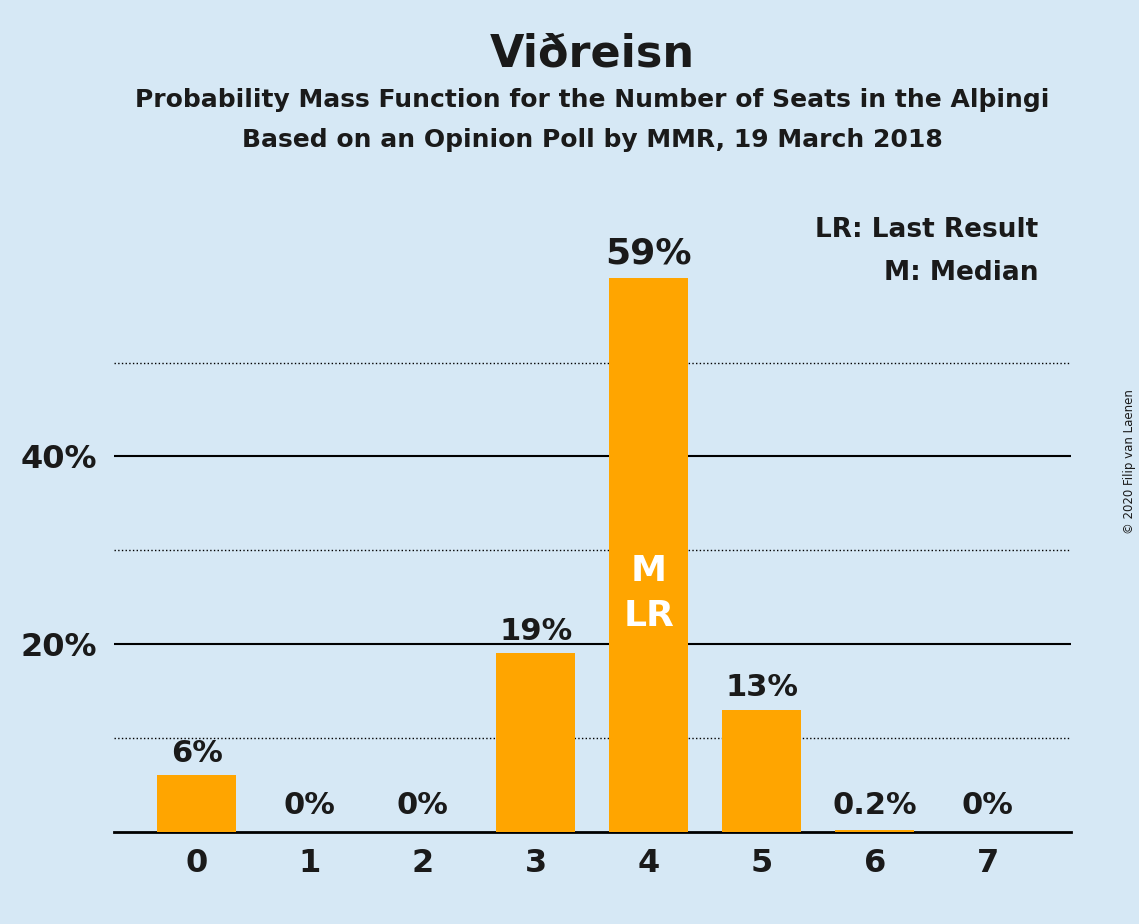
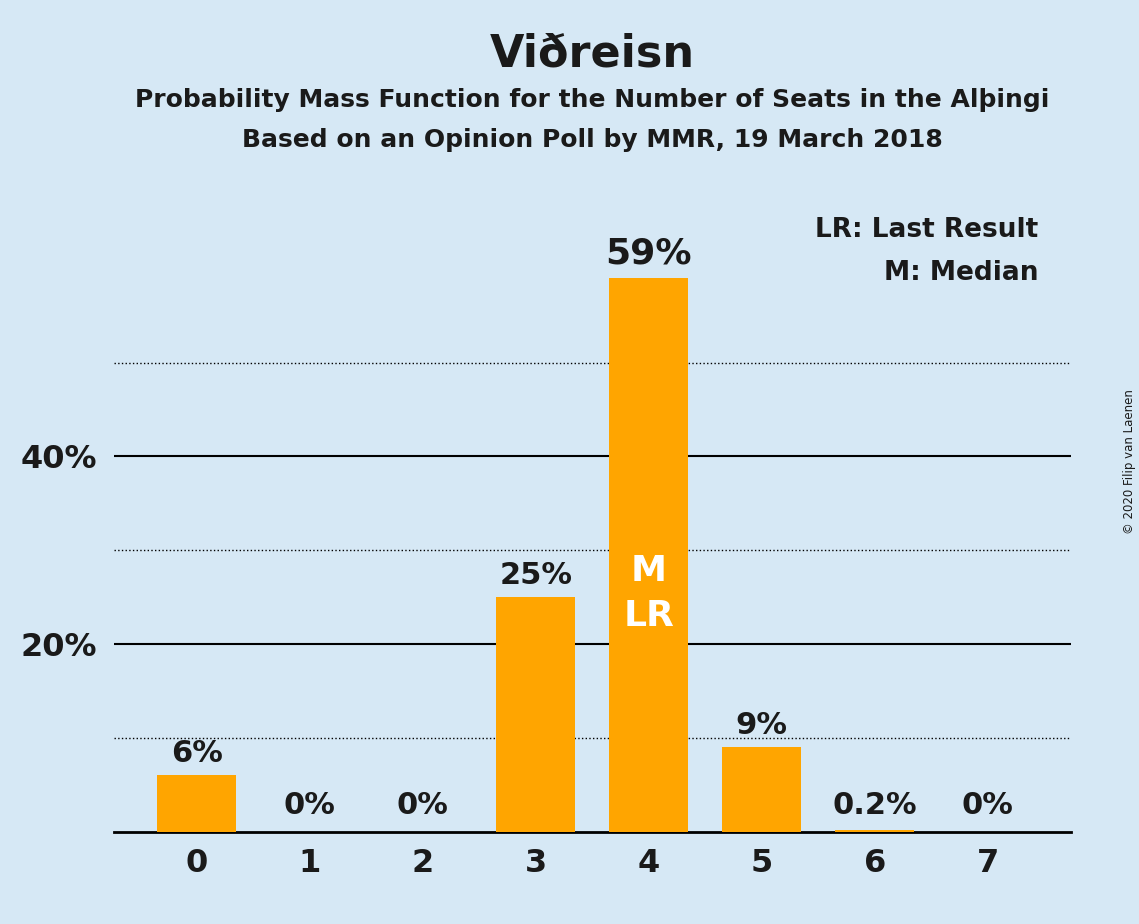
3: 19% -> 25%
5: 13% -> 9%
